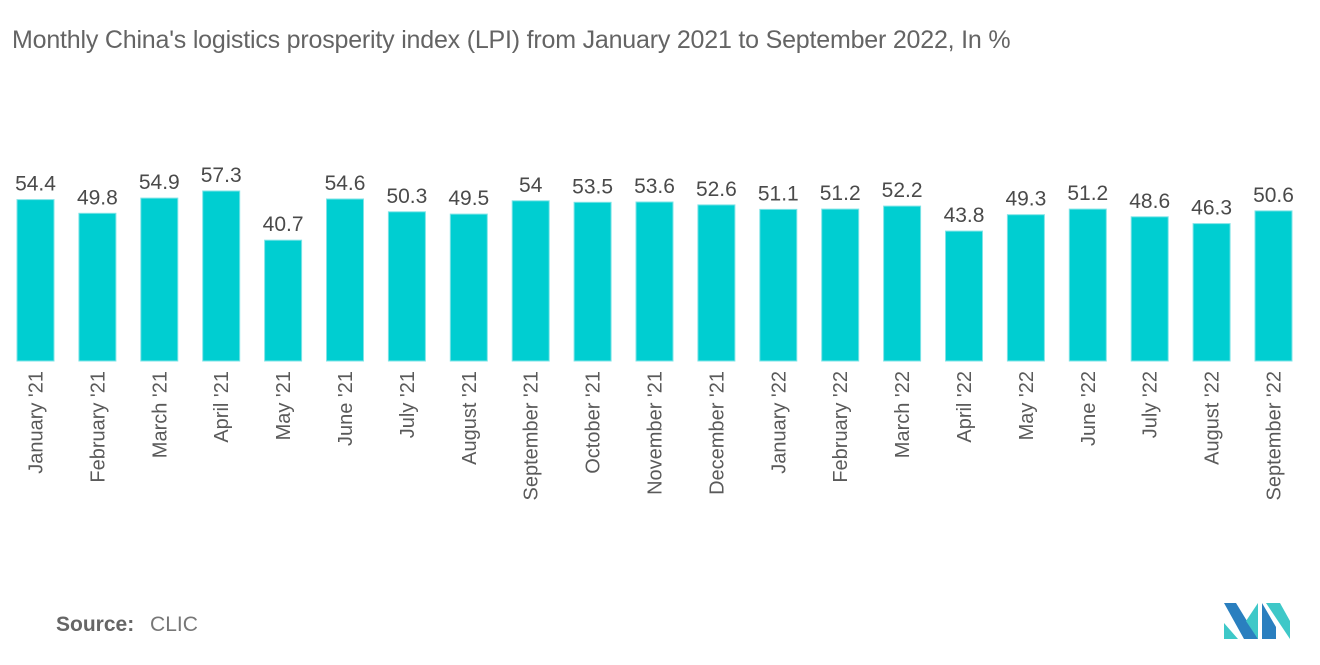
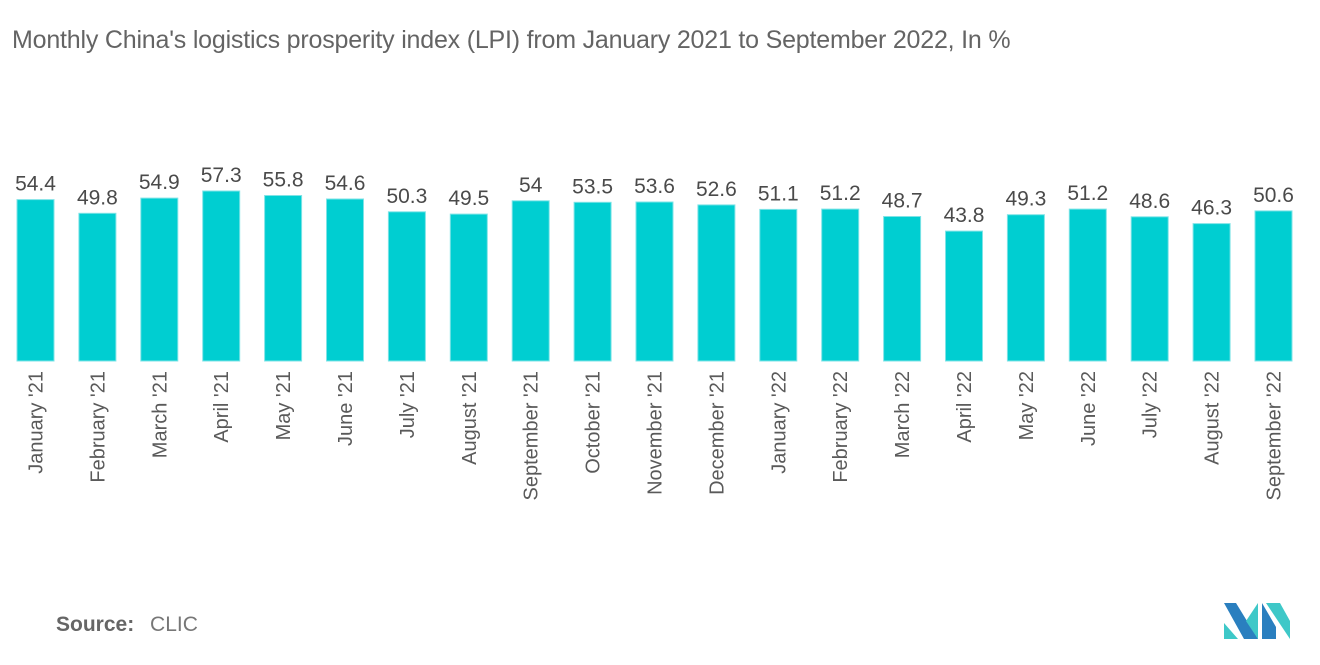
May '21: 40.7 -> 55.8
March '22: 52.2 -> 48.7
